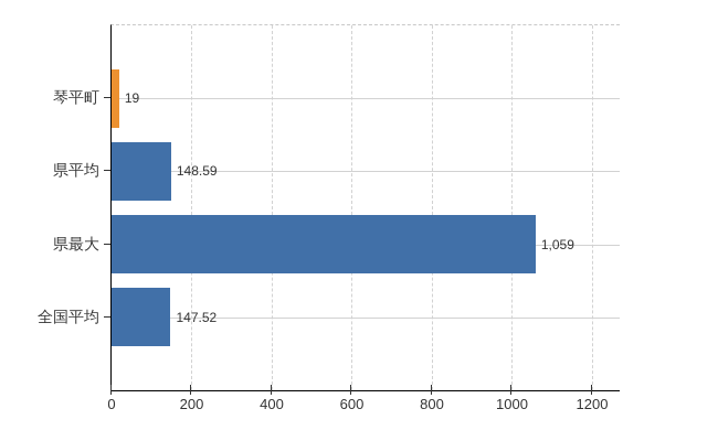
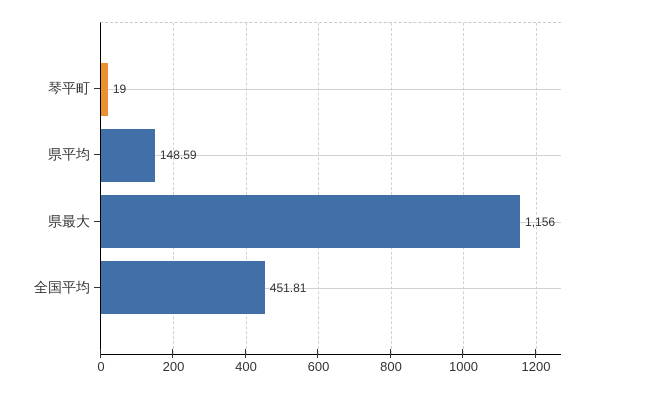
県最大: 1,059 -> 1,156
全国平均: 147.52 -> 451.81
